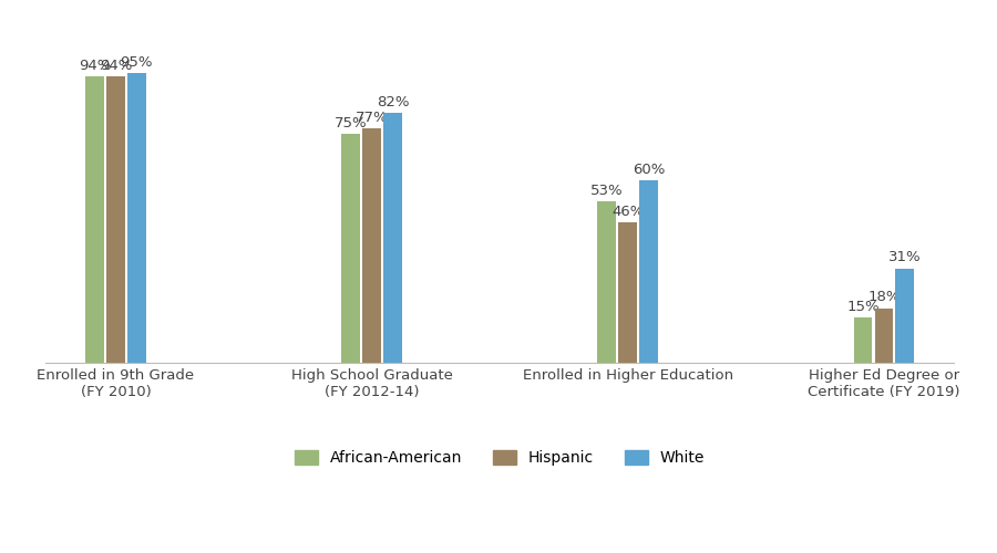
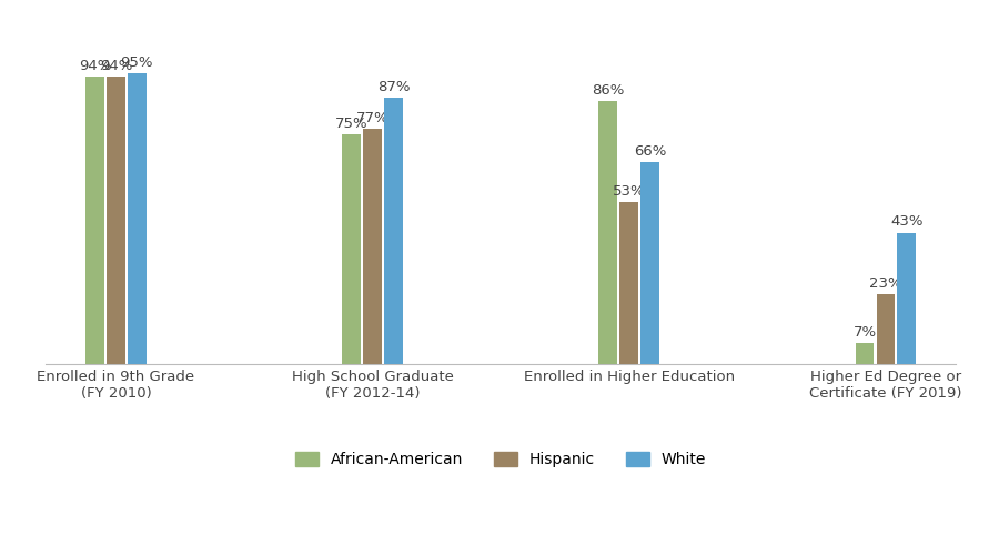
White/High School Graduate (FY 2012-14): 82% -> 87%
African-American/Enrolled in Higher Education: 53% -> 86%
Hispanic/Enrolled in Higher Education: 46% -> 53%
White/Enrolled in Higher Education: 60% -> 66%
African-American/Higher Ed Degree or Certificate (FY 2019): 15% -> 7%
Hispanic/Higher Ed Degree or Certificate (FY 2019): 18% -> 23%
White/Higher Ed Degree or Certificate (FY 2019): 31% -> 43%
